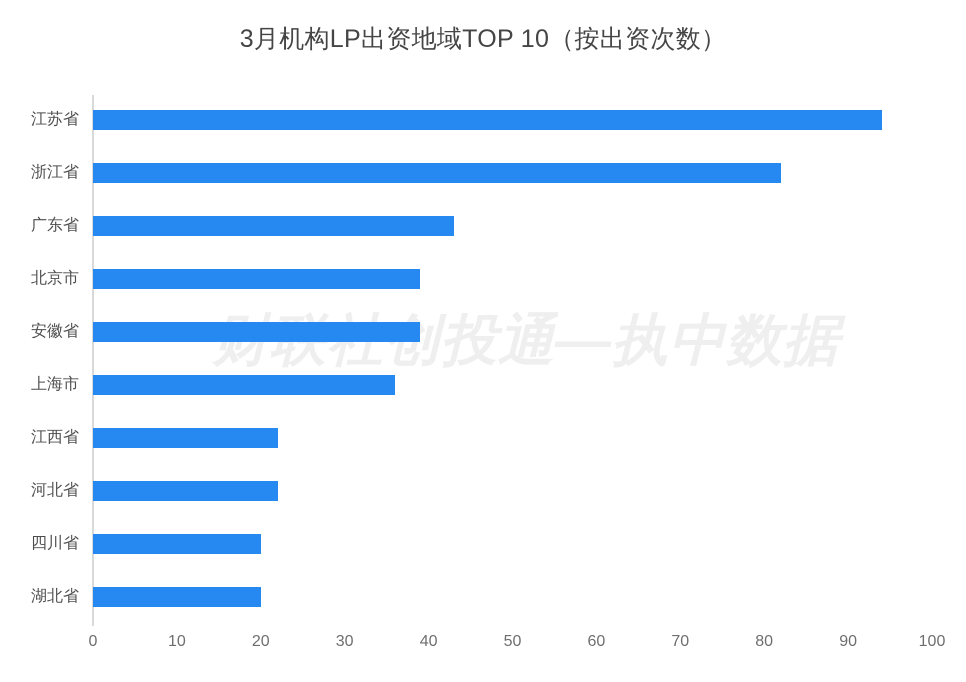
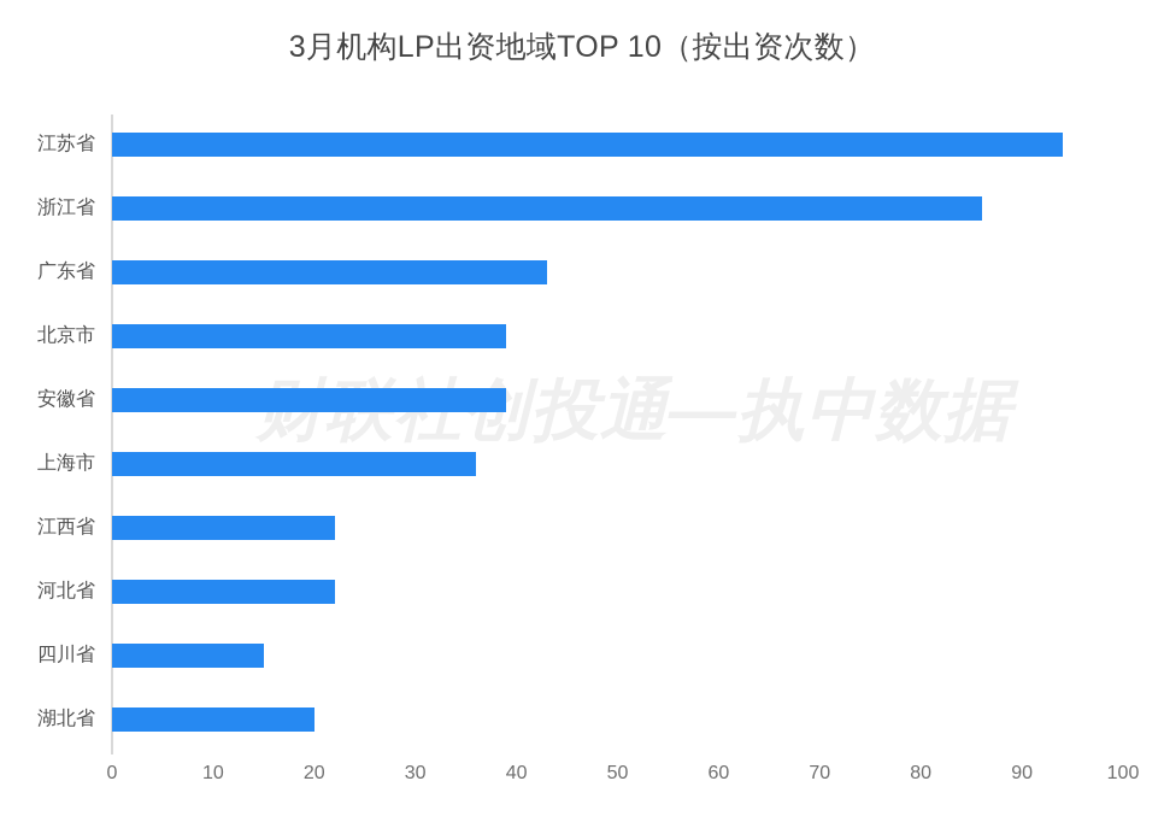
浙江省: 82 -> 86
四川省: 20 -> 15
